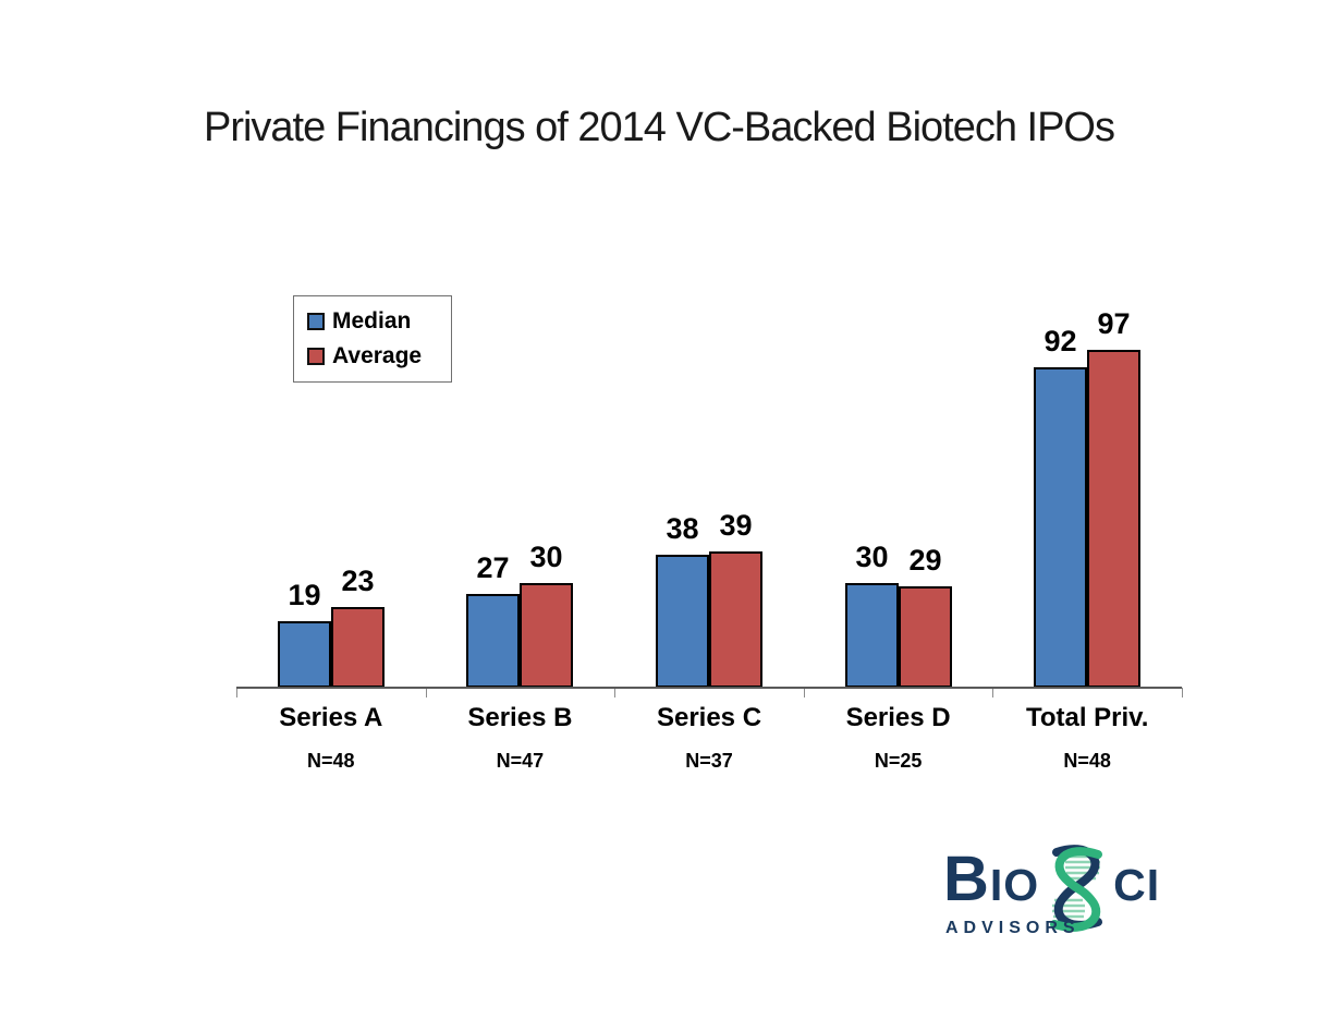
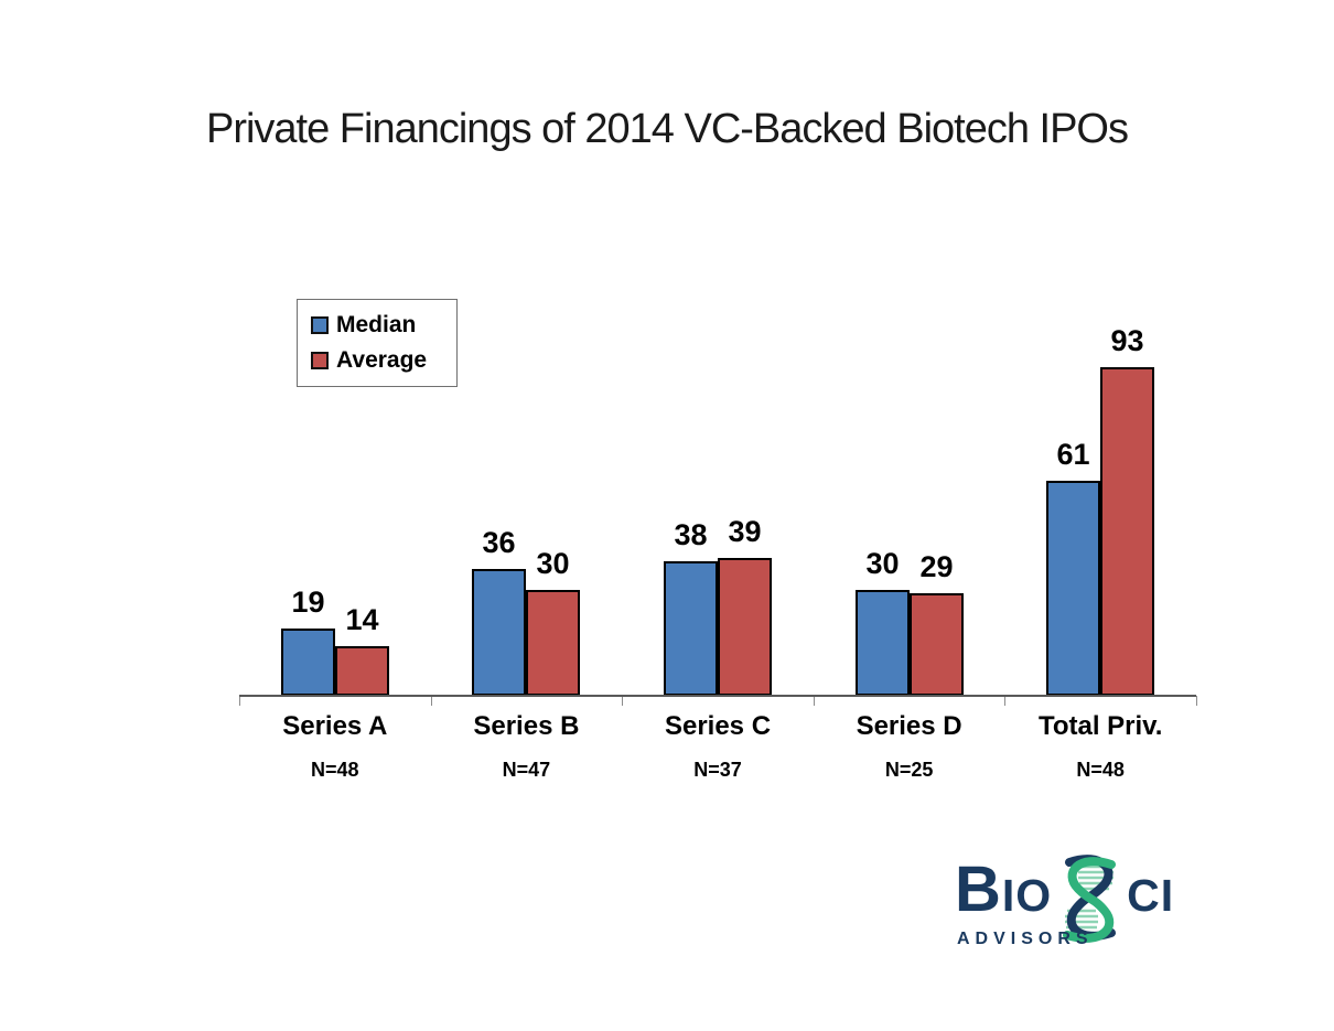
Average/Series A: 23 -> 14
Median/Series B: 27 -> 36
Median/Total Priv.: 92 -> 61
Average/Total Priv.: 97 -> 93
